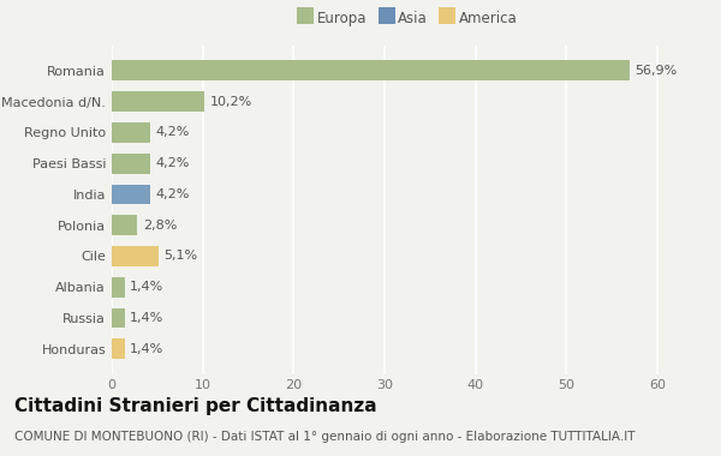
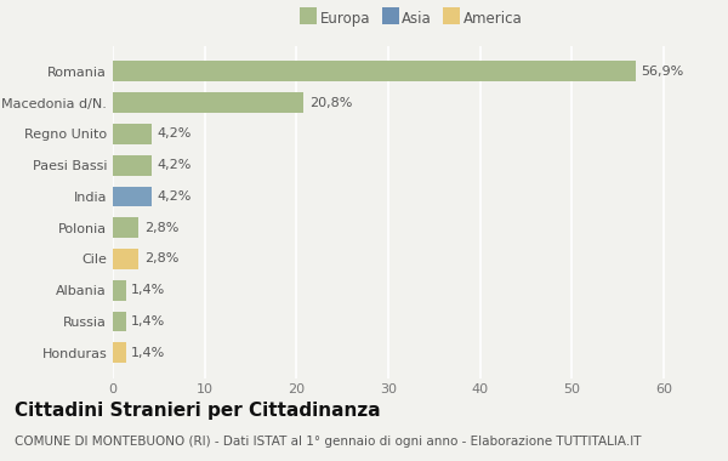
Macedonia d/N.: 10,2% -> 20,8%
Cile: 5,1% -> 2,8%
